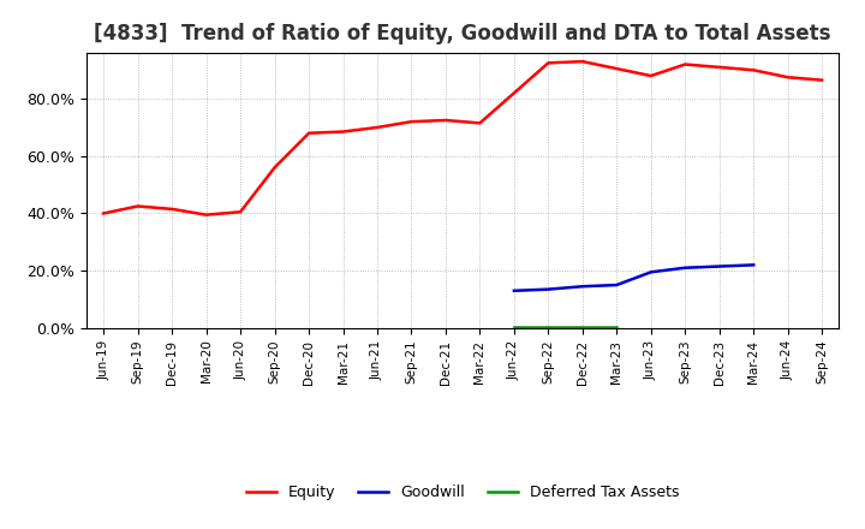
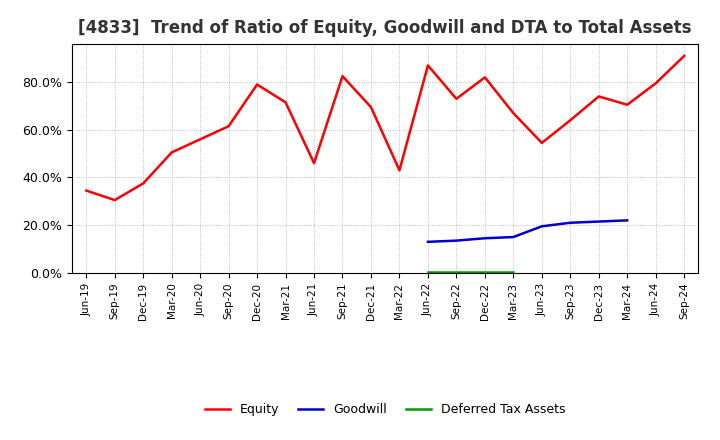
Equity/Jun-19: 40.0% -> 34.5%
Equity/Sep-19: 42.5% -> 30.5%
Equity/Dec-19: 41.5% -> 37.5%
Equity/Mar-20: 39.5% -> 50.5%
Equity/Jun-20: 40.5% -> 56.0%
Equity/Sep-20: 56.0% -> 61.5%
Equity/Dec-20: 68.0% -> 79.0%
Equity/Mar-21: 68.5% -> 71.5%
Equity/Jun-21: 70.0% -> 46.0%
Equity/Sep-21: 72.0% -> 82.5%
Equity/Dec-21: 72.5% -> 69.5%
Equity/Mar-22: 71.5% -> 43.0%
Equity/Jun-22: 82.0% -> 87.0%
Equity/Sep-22: 92.5% -> 73.0%
Equity/Dec-22: 93.0% -> 82.0%
Equity/Mar-23: 90.5% -> 67.0%
Equity/Jun-23: 88.0% -> 54.5%
Equity/Sep-23: 92.0% -> 64.0%
Equity/Dec-23: 91.0% -> 74.0%
Equity/Mar-24: 90.0% -> 70.5%
Equity/Jun-24: 87.5% -> 79.5%
Equity/Sep-24: 86.5% -> 91.0%
